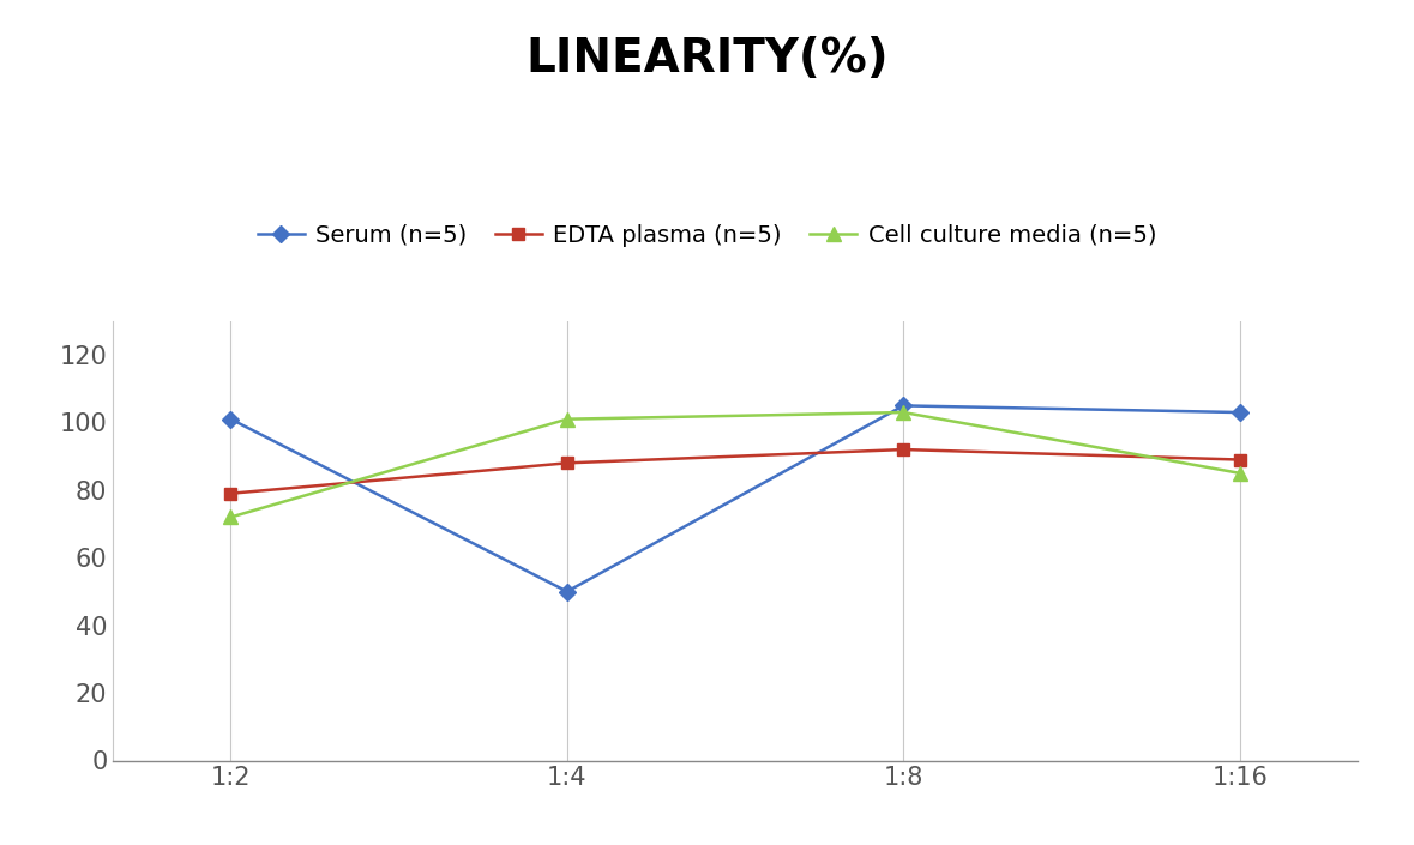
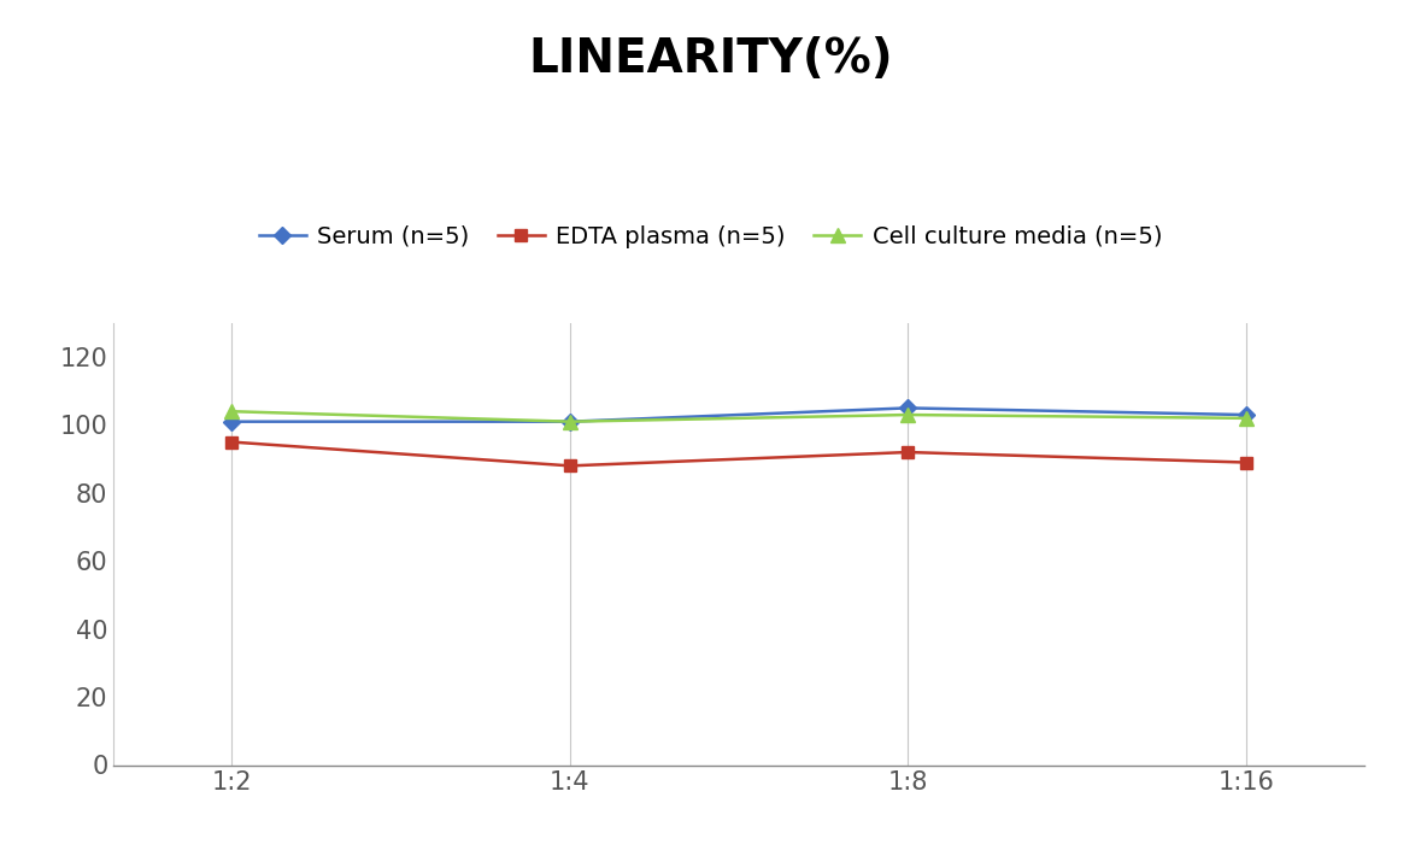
EDTA plasma (n=5)/1:2: 79 -> 95
Cell culture media (n=5)/1:2: 72 -> 104
Serum (n=5)/1:4: 50 -> 101
Cell culture media (n=5)/1:16: 85 -> 102
